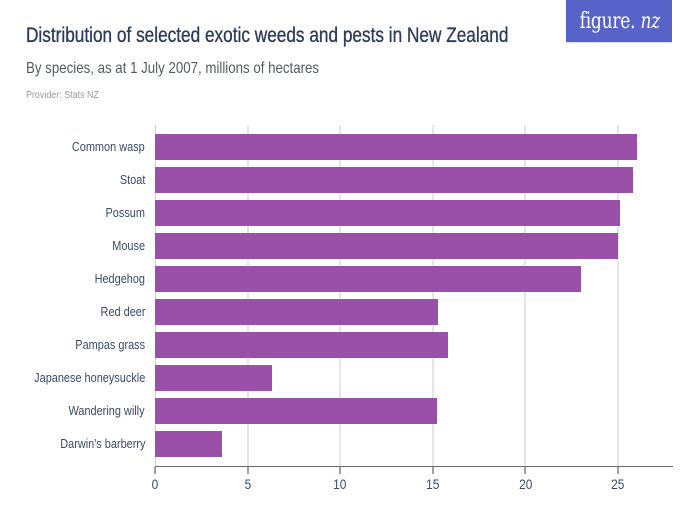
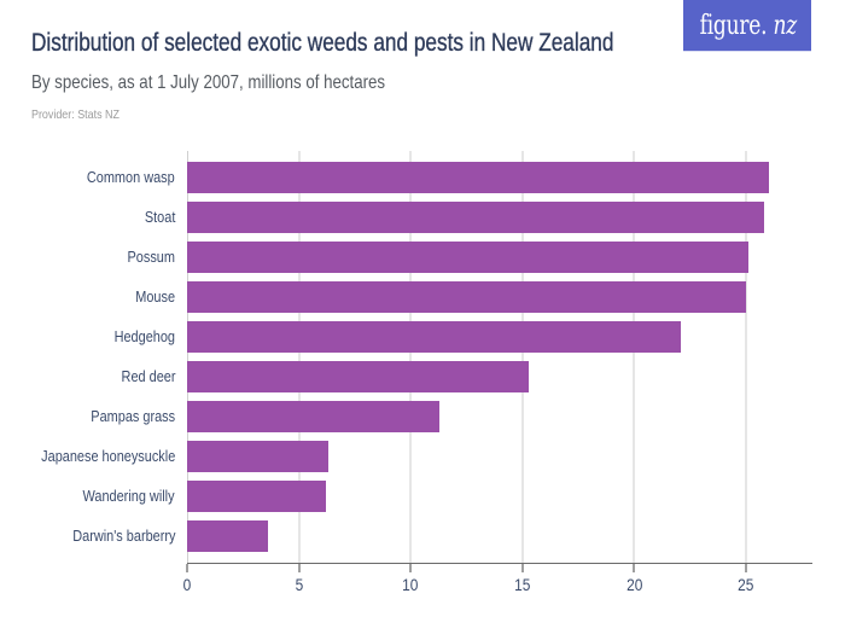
Hedgehog: 23.0 -> 22.1
Pampas grass: 15.8 -> 11.3
Wandering willy: 15.2 -> 6.2
